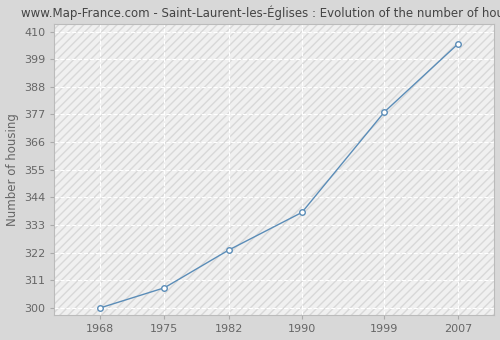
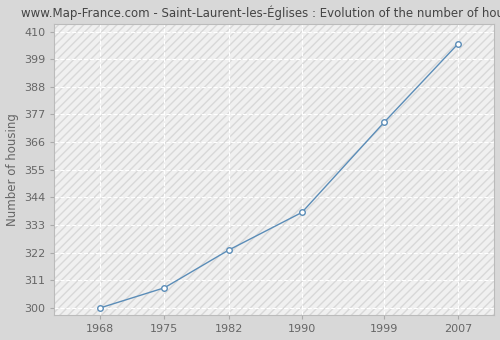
1999: 378 -> 374
